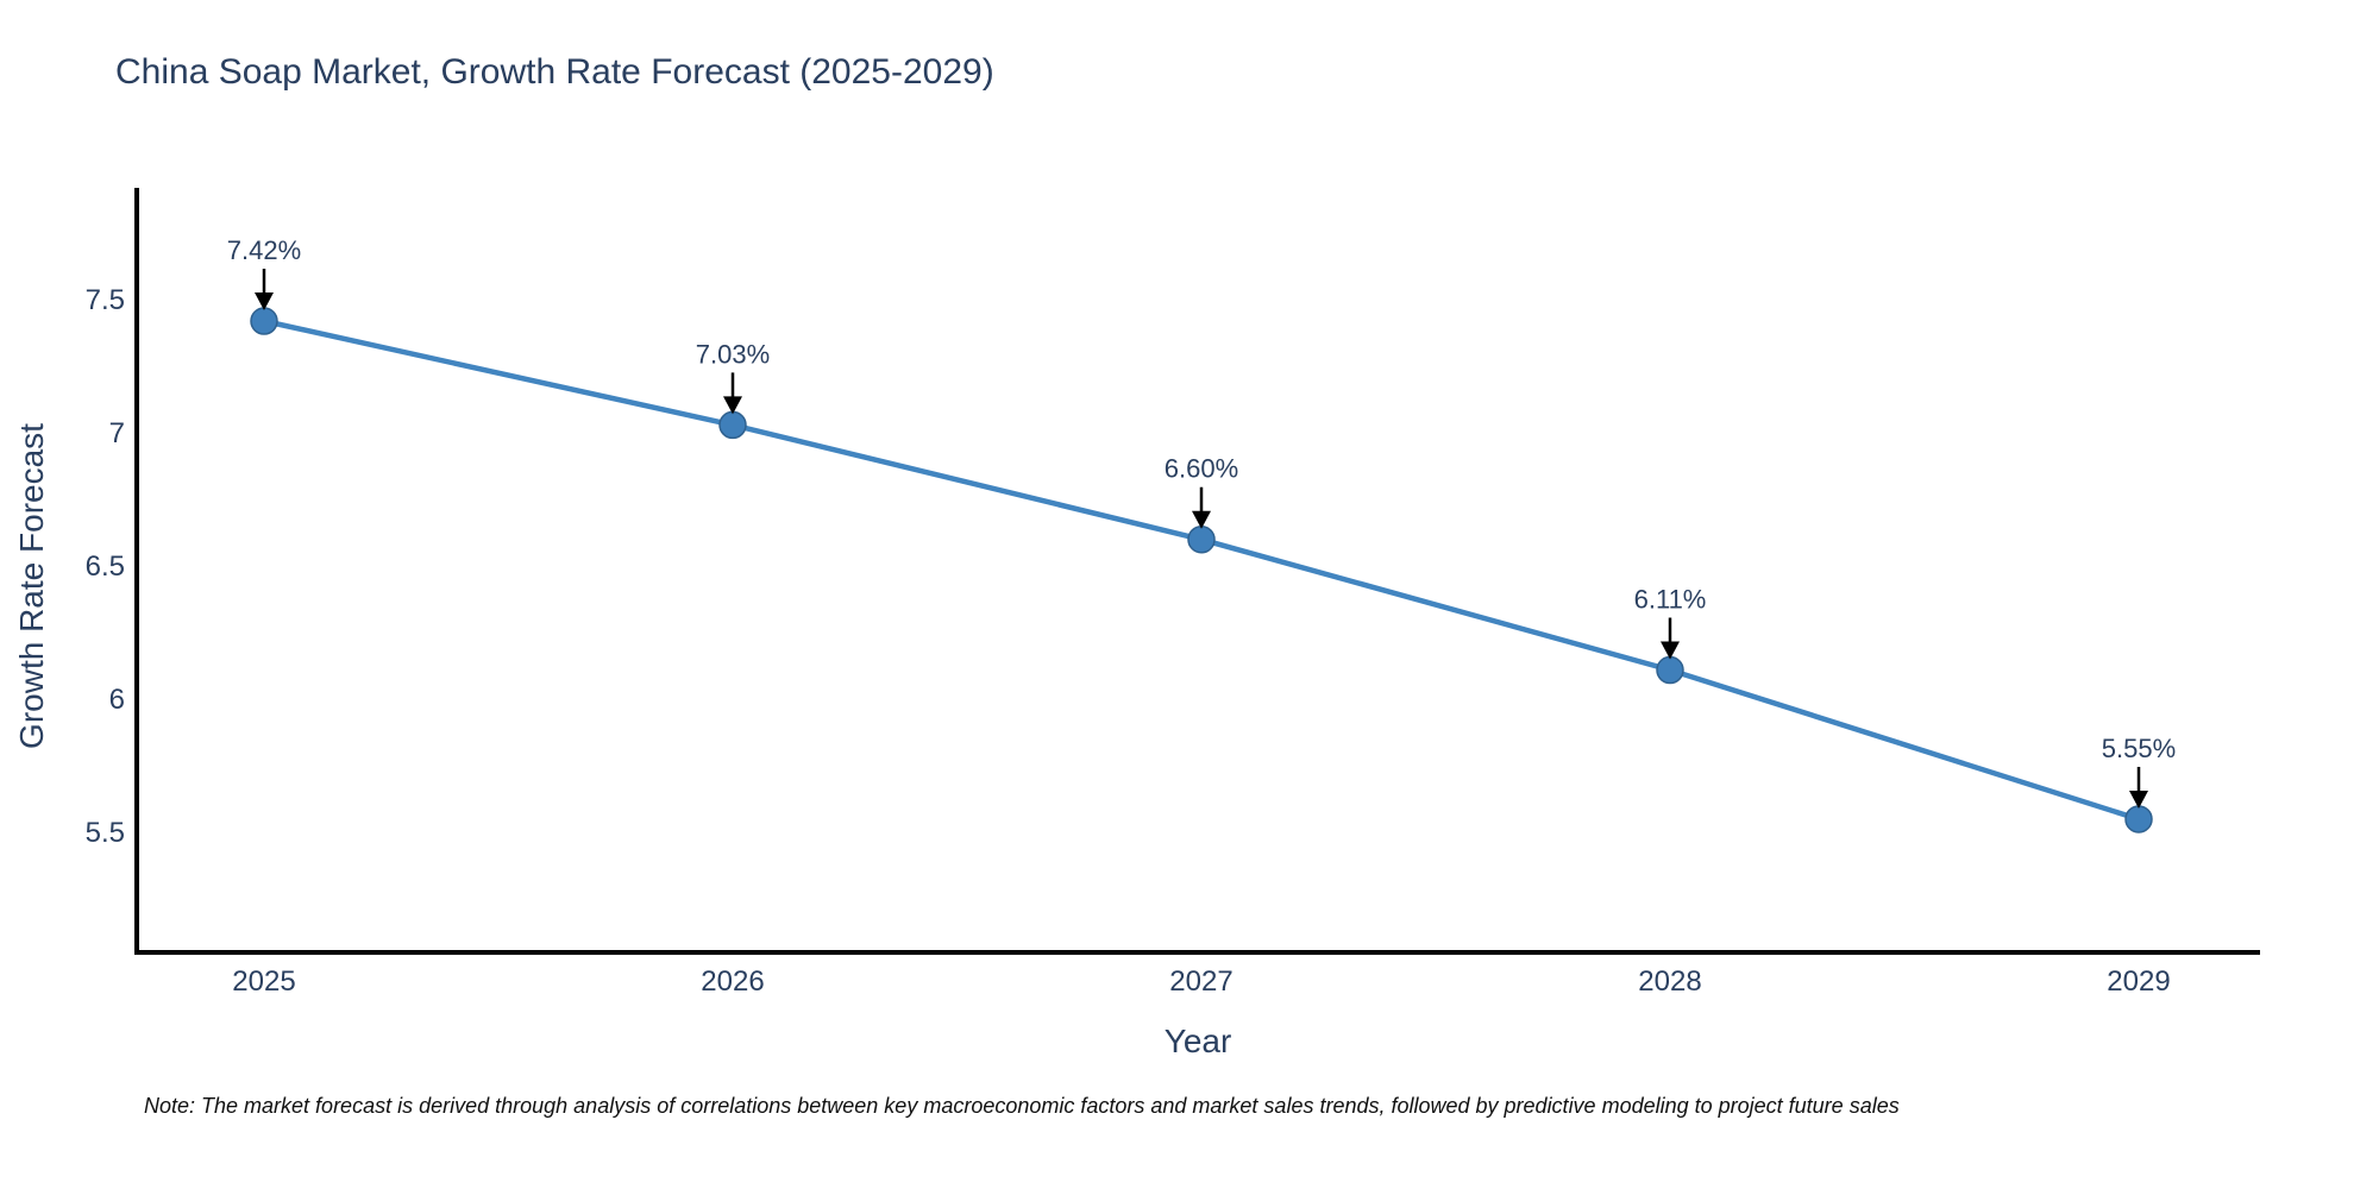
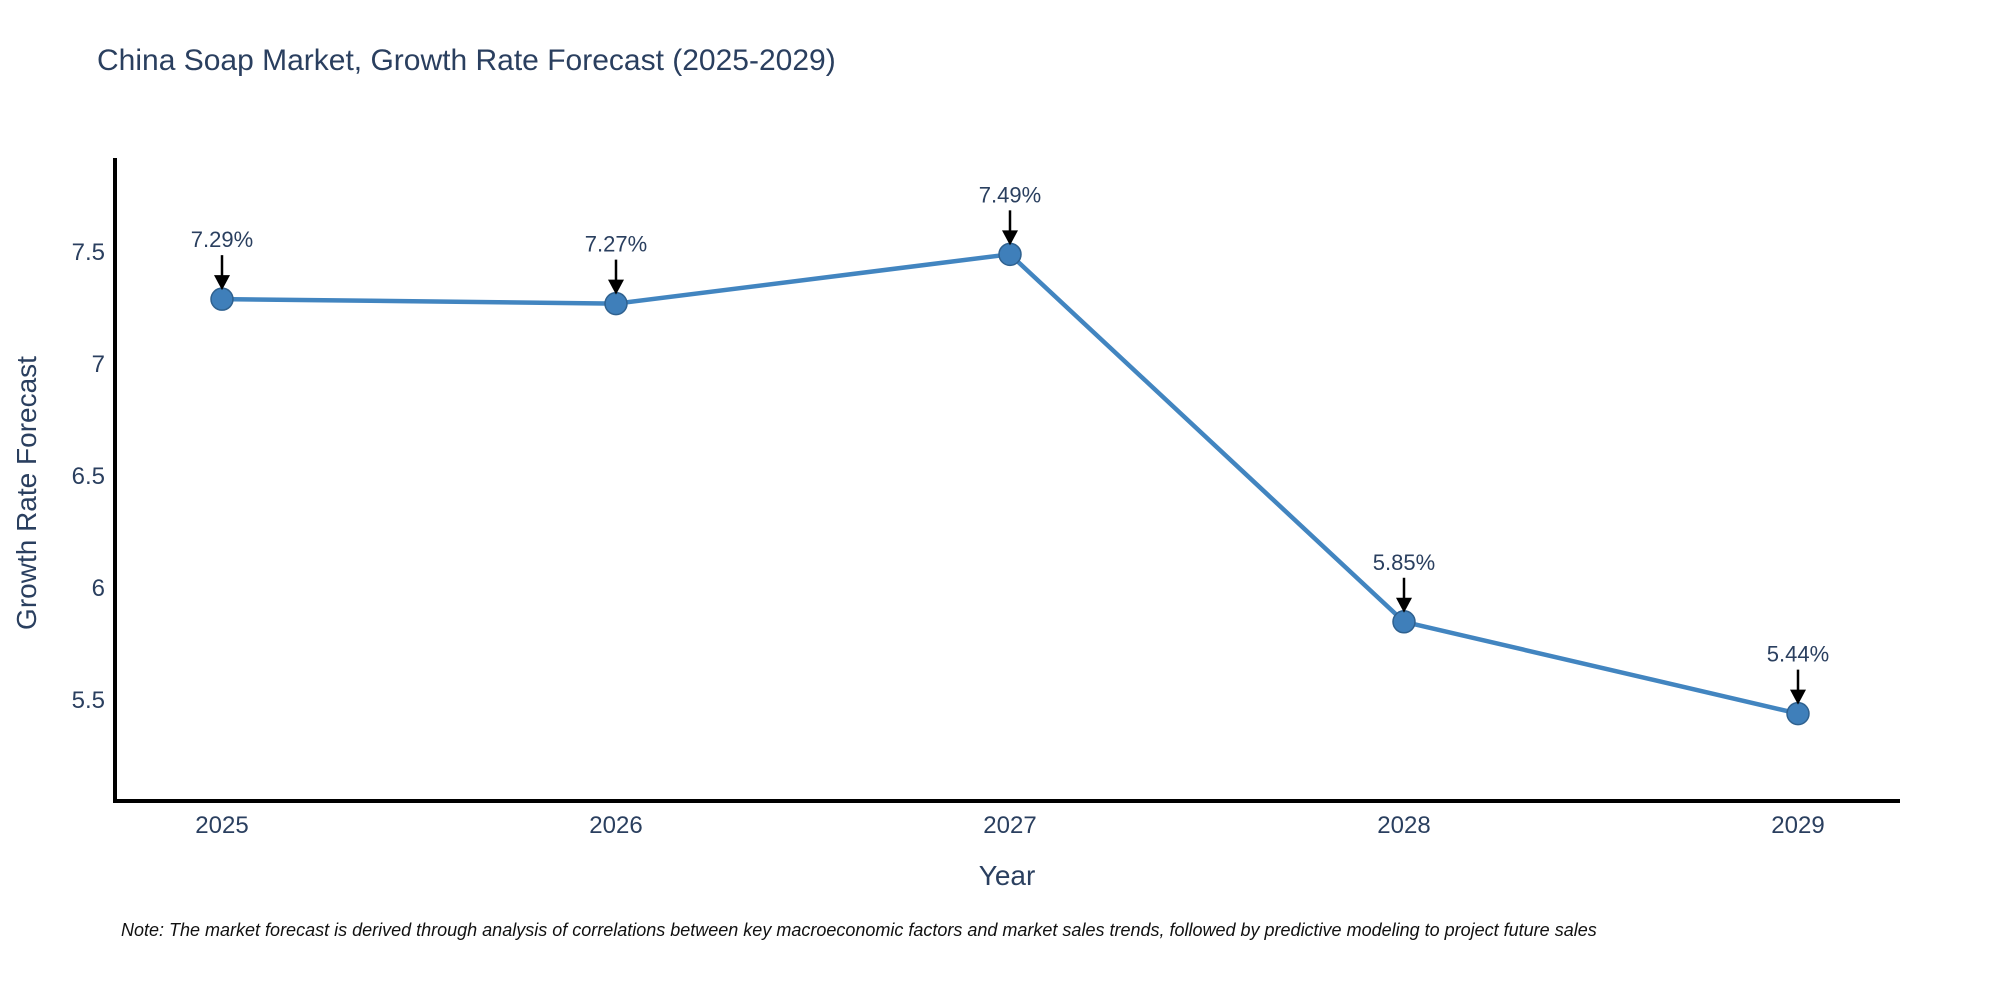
2025: 7.42% -> 7.29%
2026: 7.03% -> 7.27%
2027: 6.60% -> 7.49%
2028: 6.11% -> 5.85%
2029: 5.55% -> 5.44%
